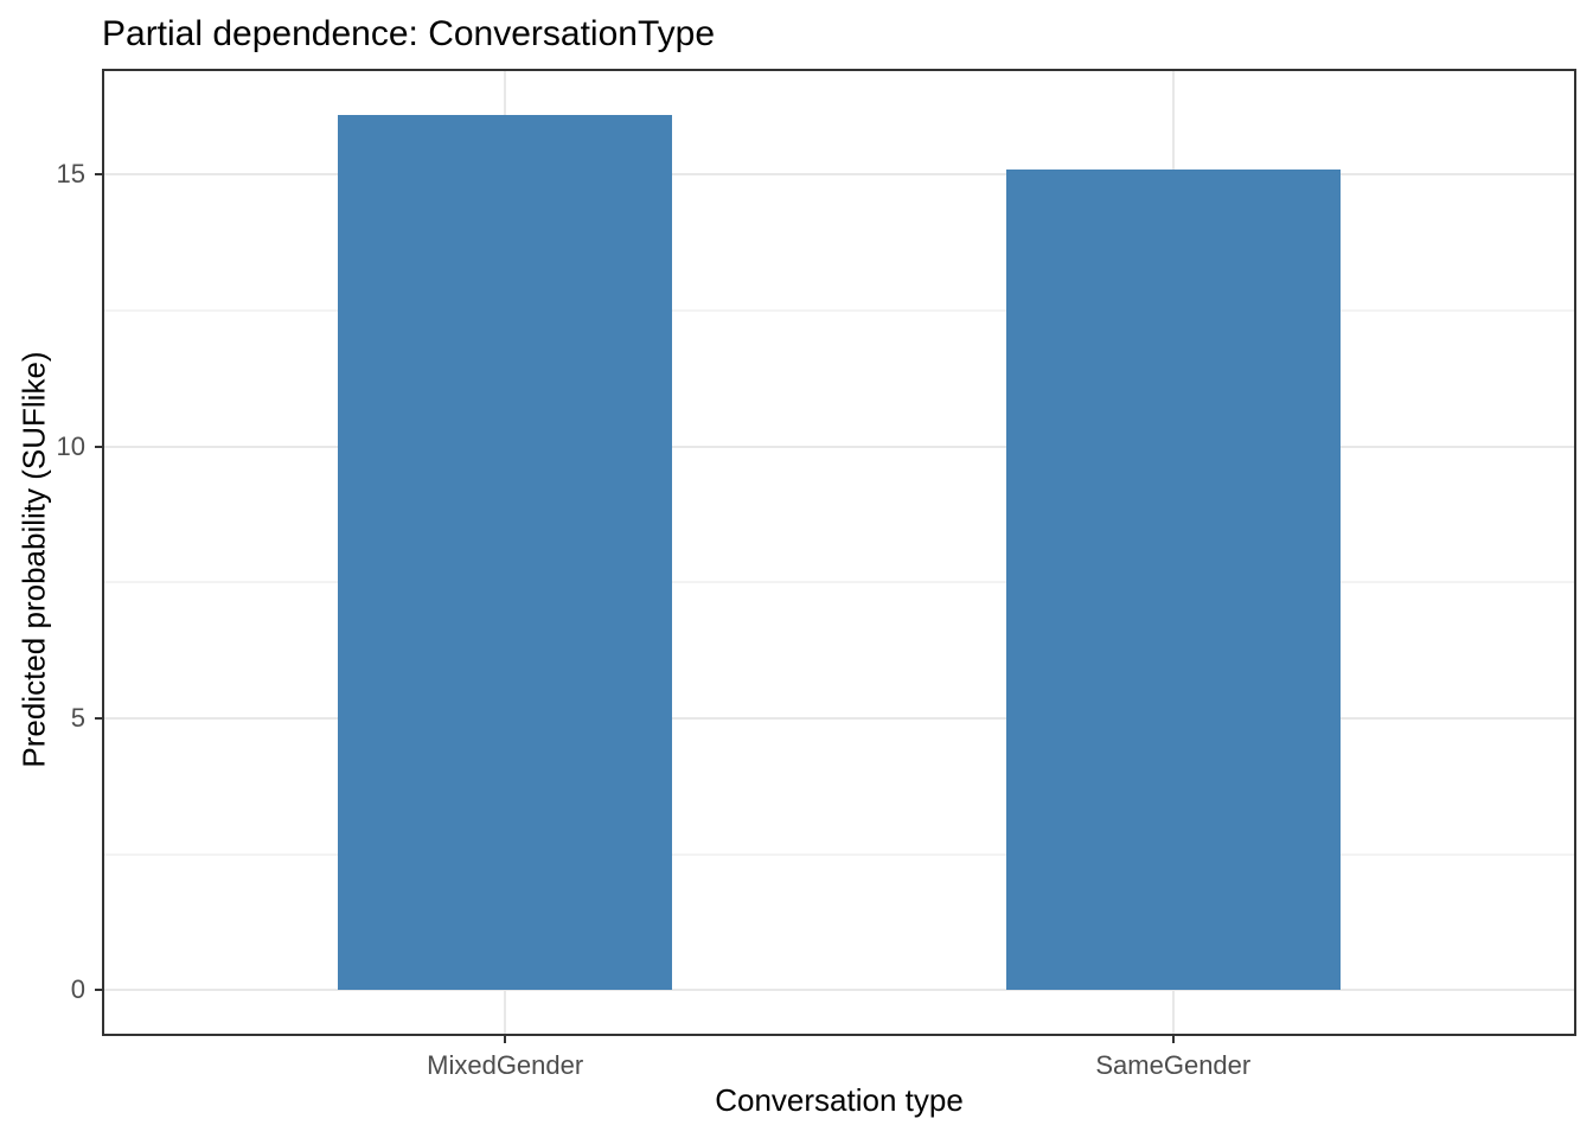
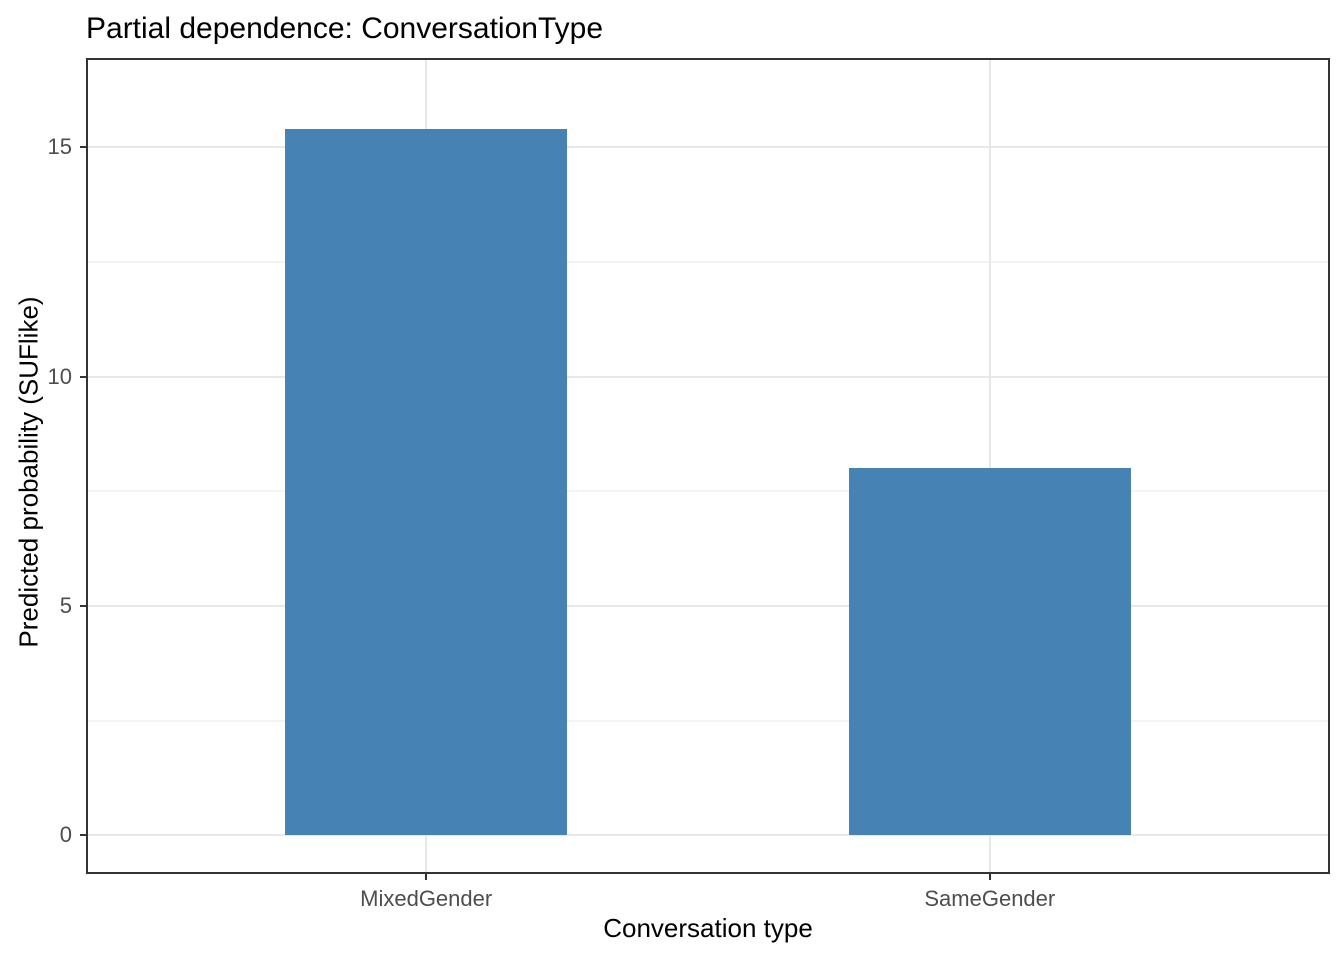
MixedGender: 16.1 -> 15.4
SameGender: 15.1 -> 8.0
